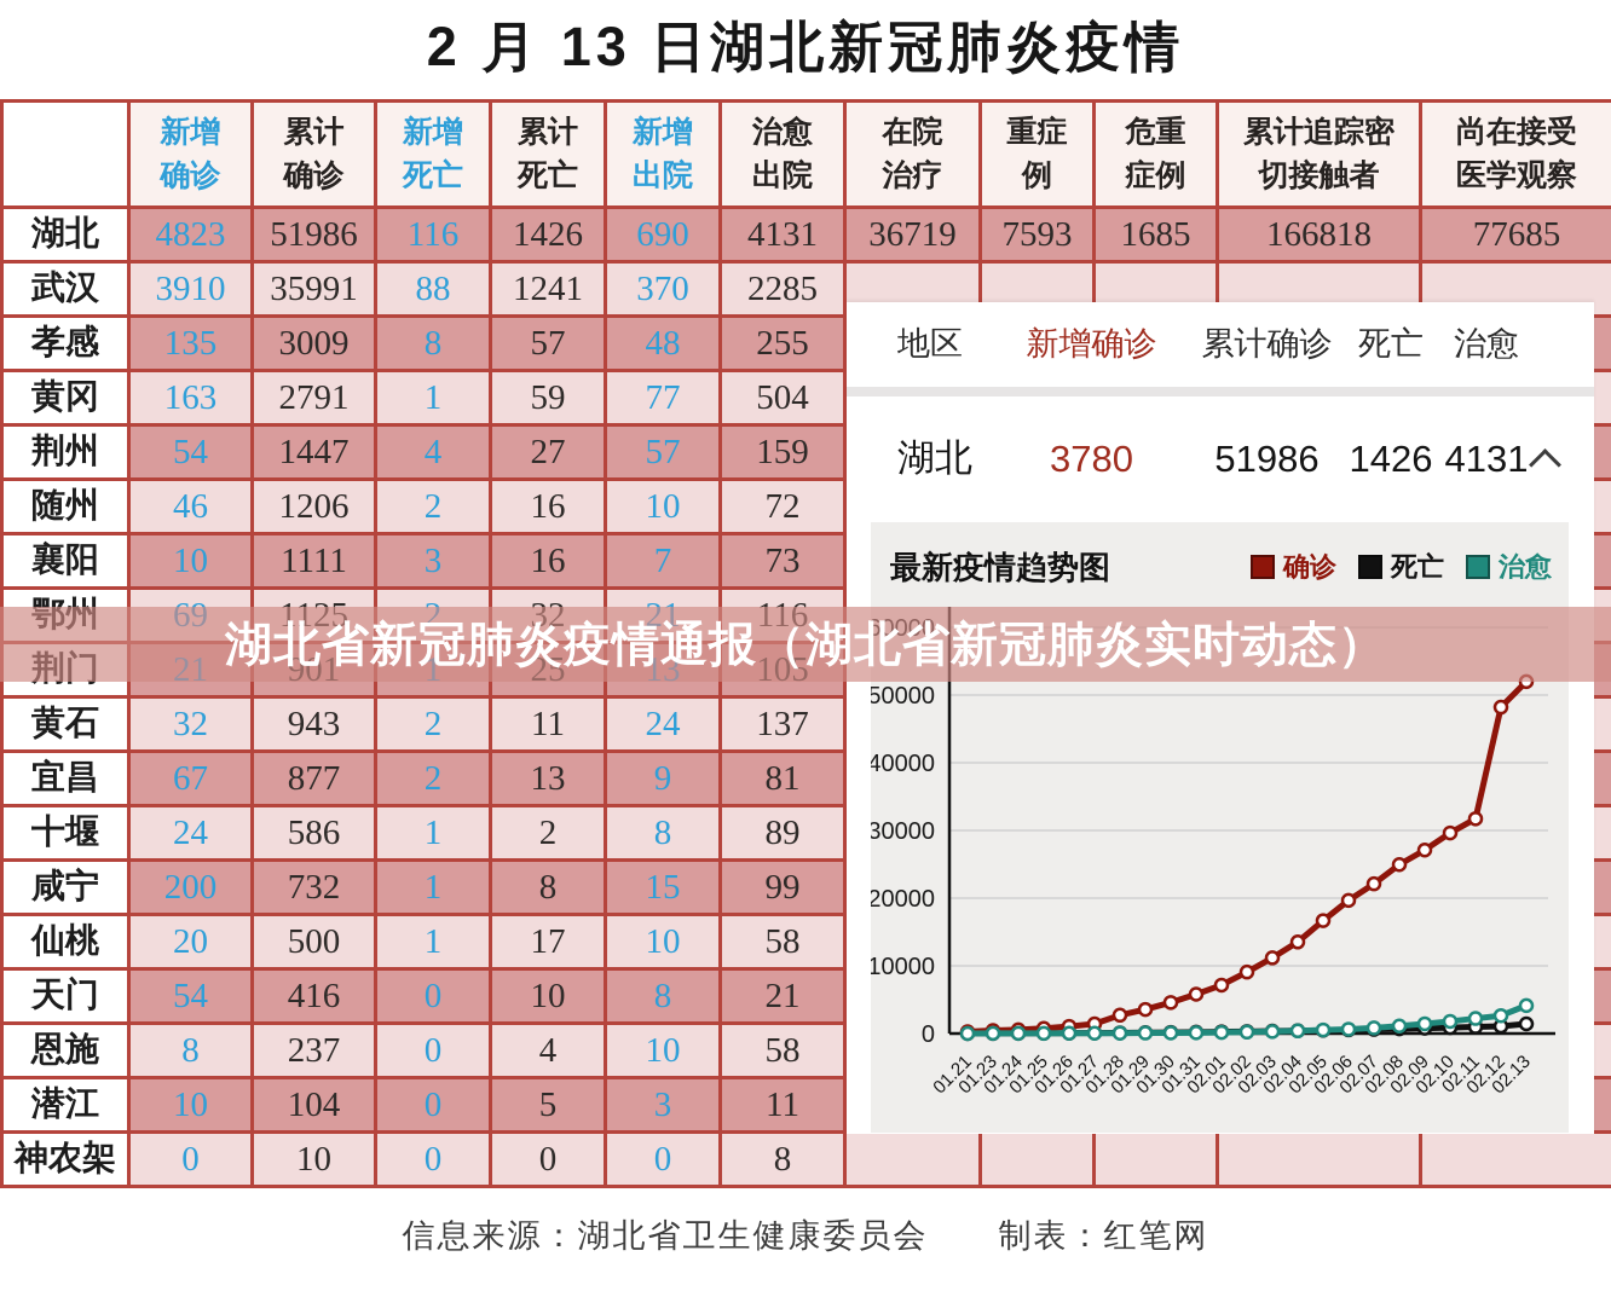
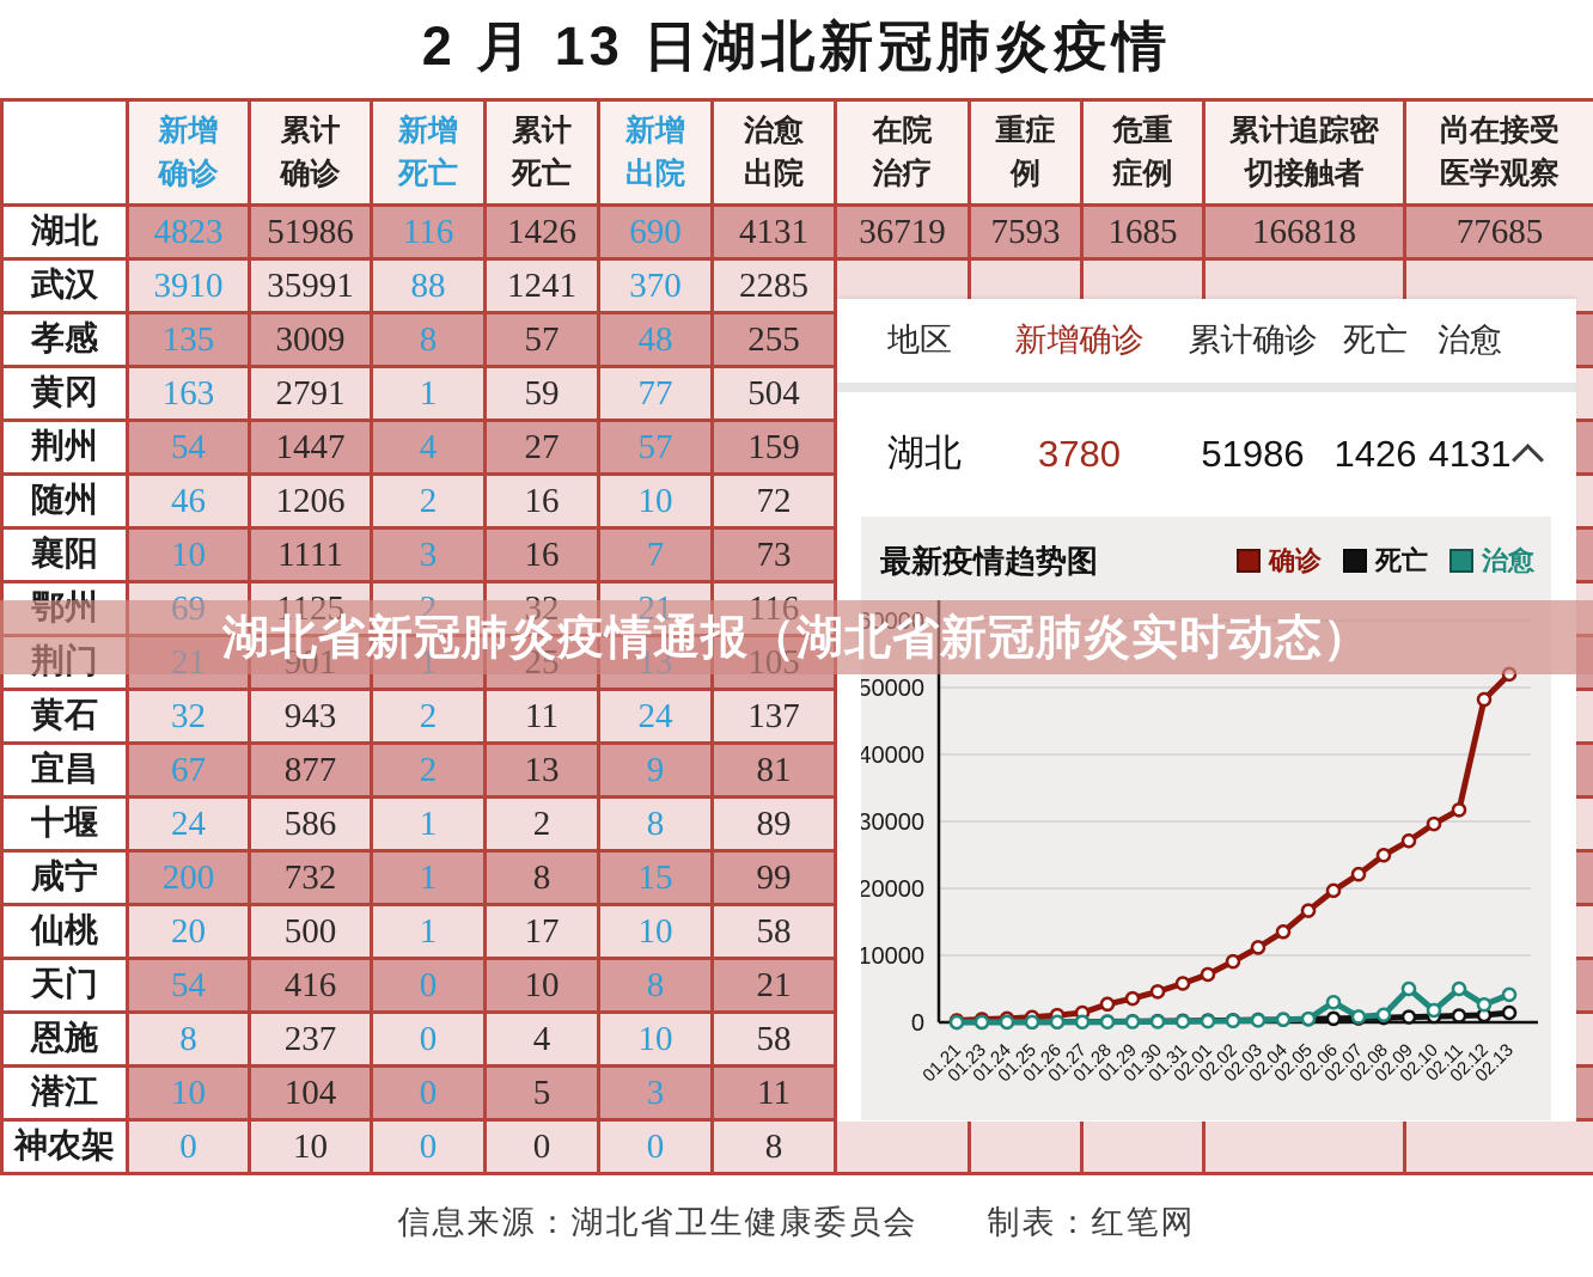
治愈/02.06: 1000 -> 3000
治愈/02.09: 1000 -> 5000
治愈/02.11: 2000 -> 5000
